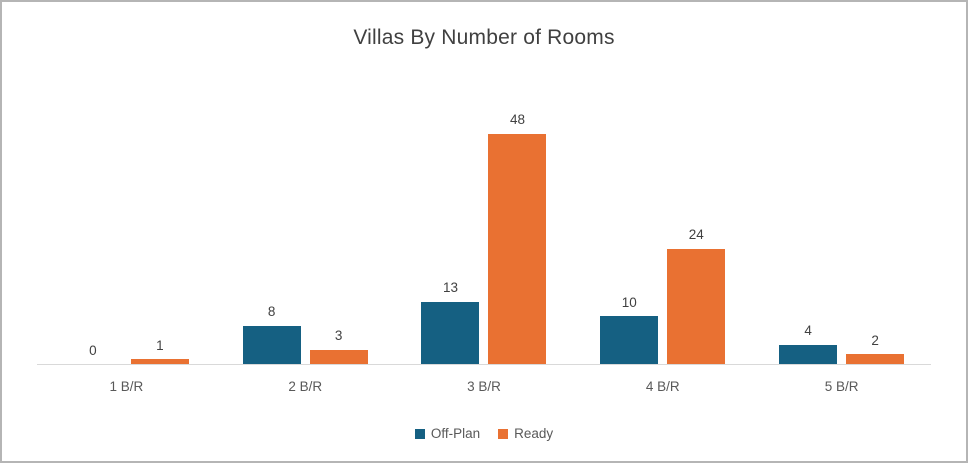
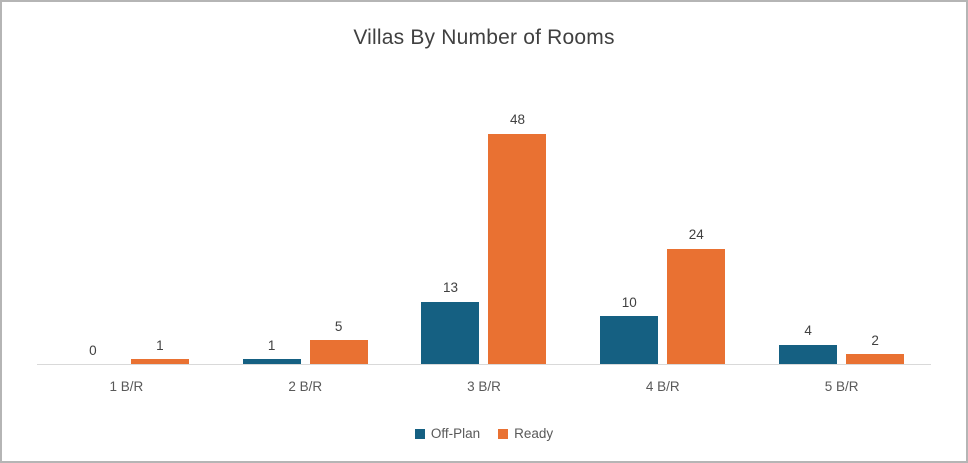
Off-Plan/2 B/R: 8 -> 1
Ready/2 B/R: 3 -> 5
